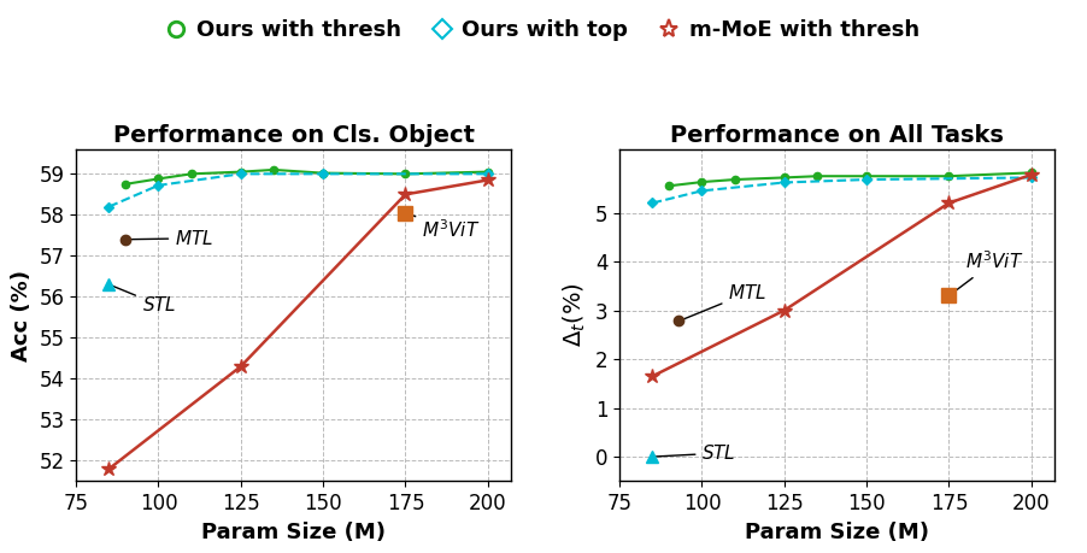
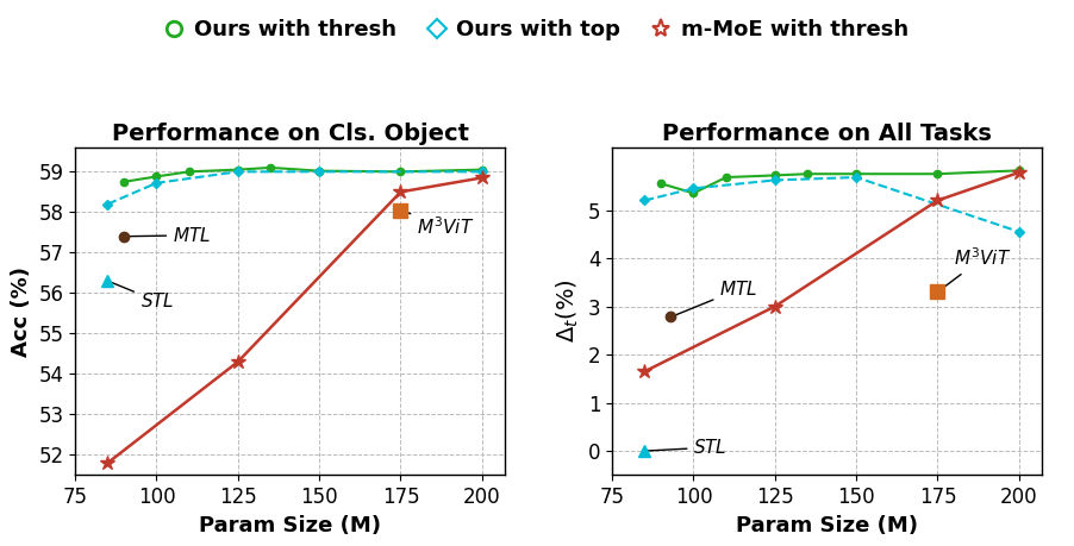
Performance on All Tasks/Ours with thresh/100: 5.63 -> 5.35
Performance on All Tasks/Ours with top/200: 5.72 -> 4.55
